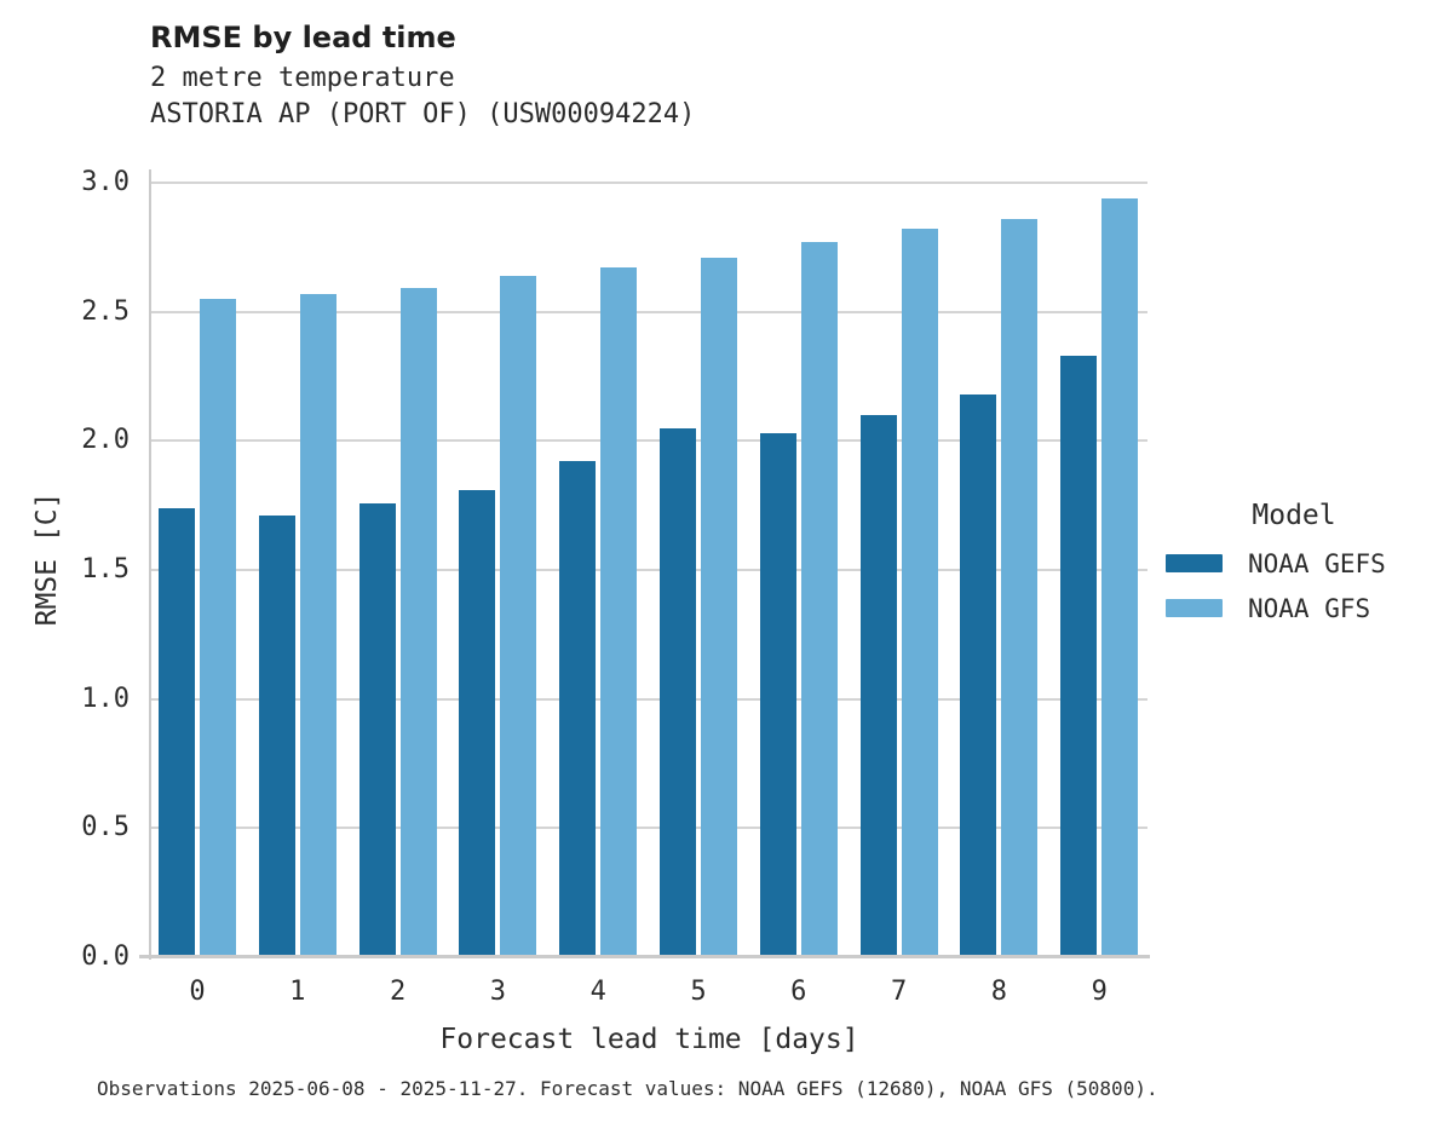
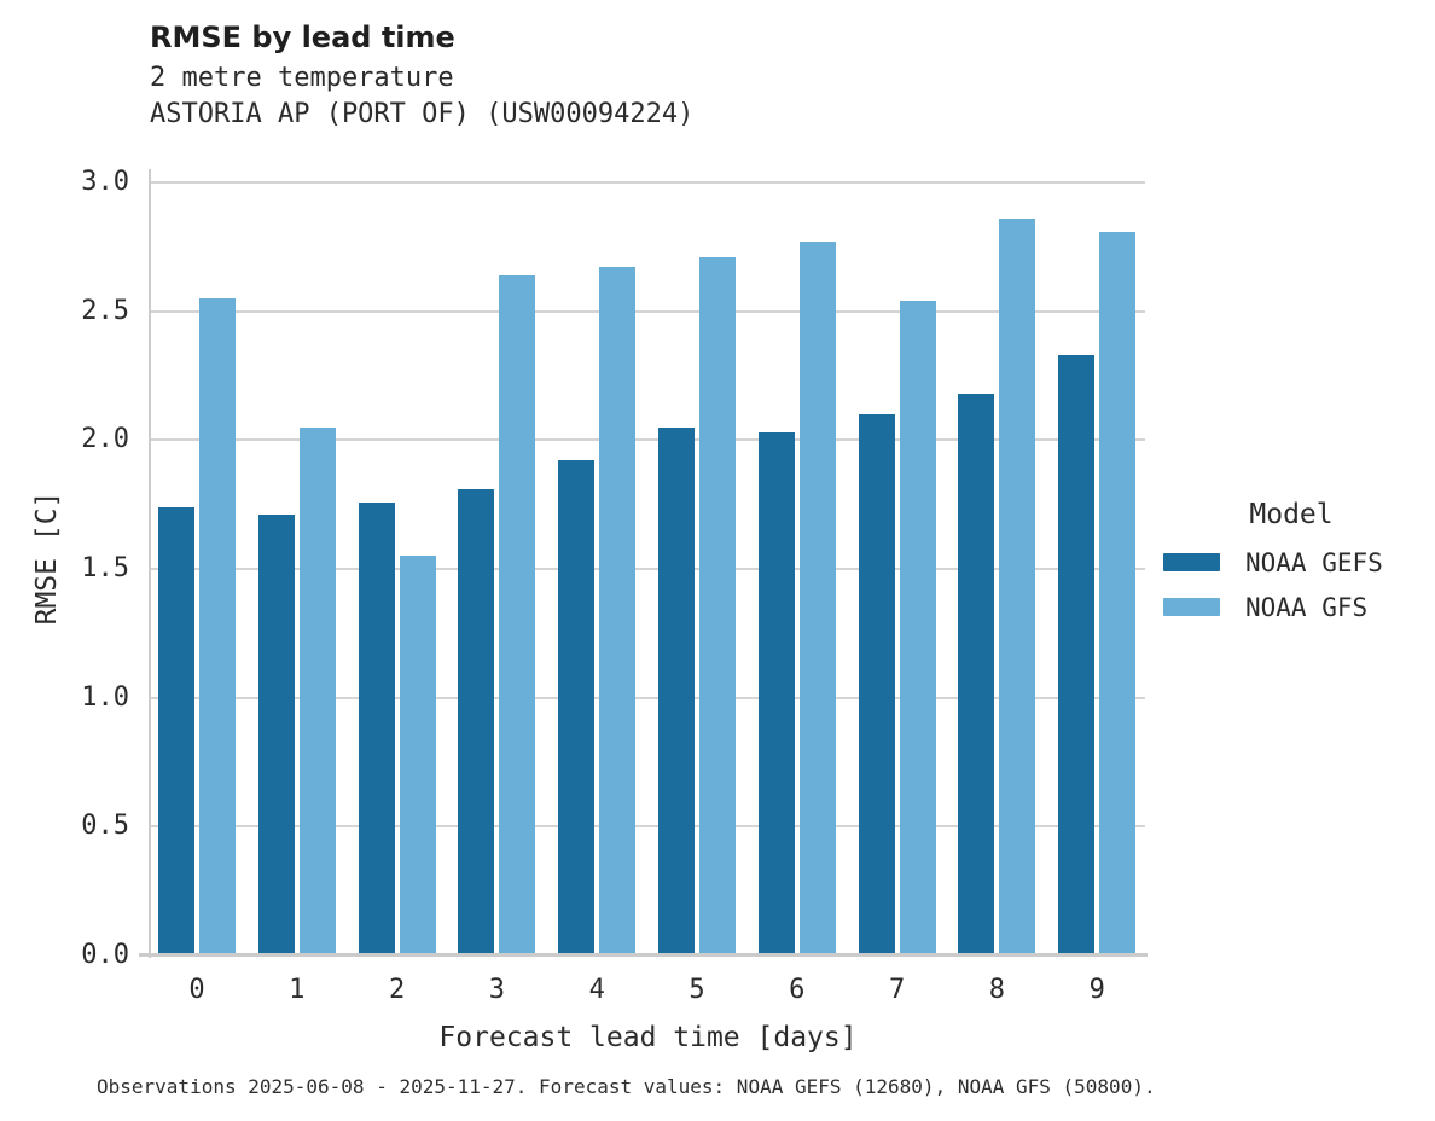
NOAA GFS/1: 2.57 -> 2.05
NOAA GFS/2: 2.59 -> 1.55
NOAA GFS/7: 2.82 -> 2.54
NOAA GFS/9: 2.94 -> 2.81
